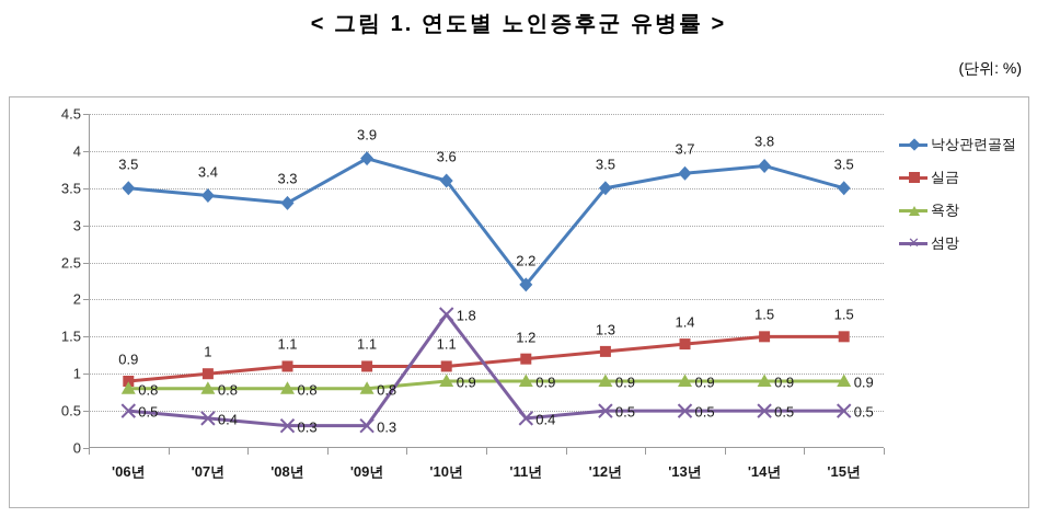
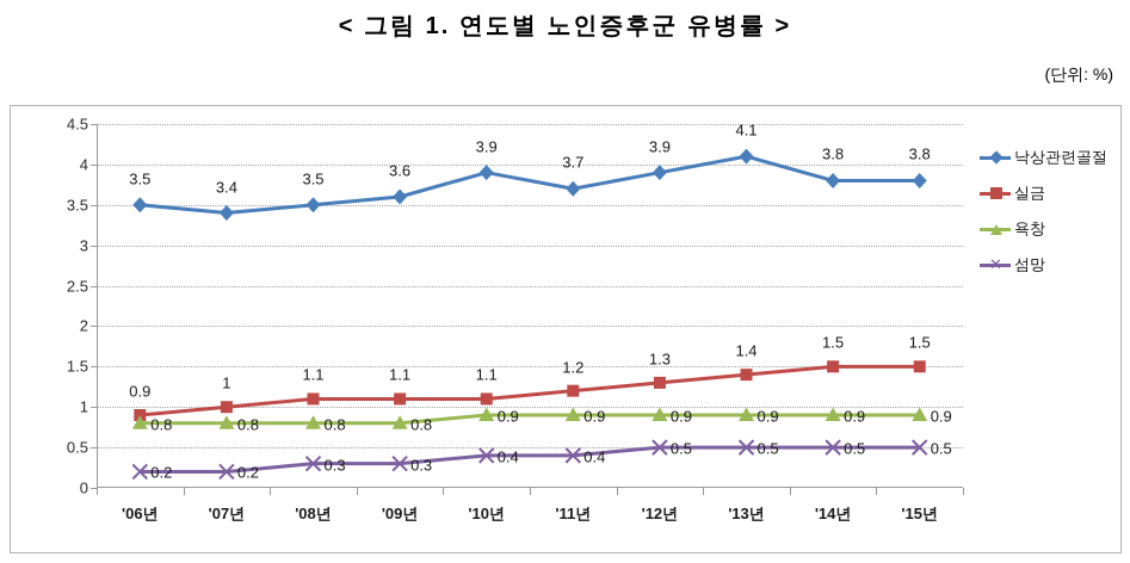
섬망/'06년: 0.5 -> 0.2
섬망/'07년: 0.4 -> 0.2
낙상관련골절/'08년: 3.3 -> 3.5
낙상관련골절/'09년: 3.9 -> 3.6
낙상관련골절/'10년: 3.6 -> 3.9
섬망/'10년: 1.8 -> 0.4
낙상관련골절/'11년: 2.2 -> 3.7
낙상관련골절/'12년: 3.5 -> 3.9
낙상관련골절/'13년: 3.7 -> 4.1
낙상관련골절/'15년: 3.5 -> 3.8
